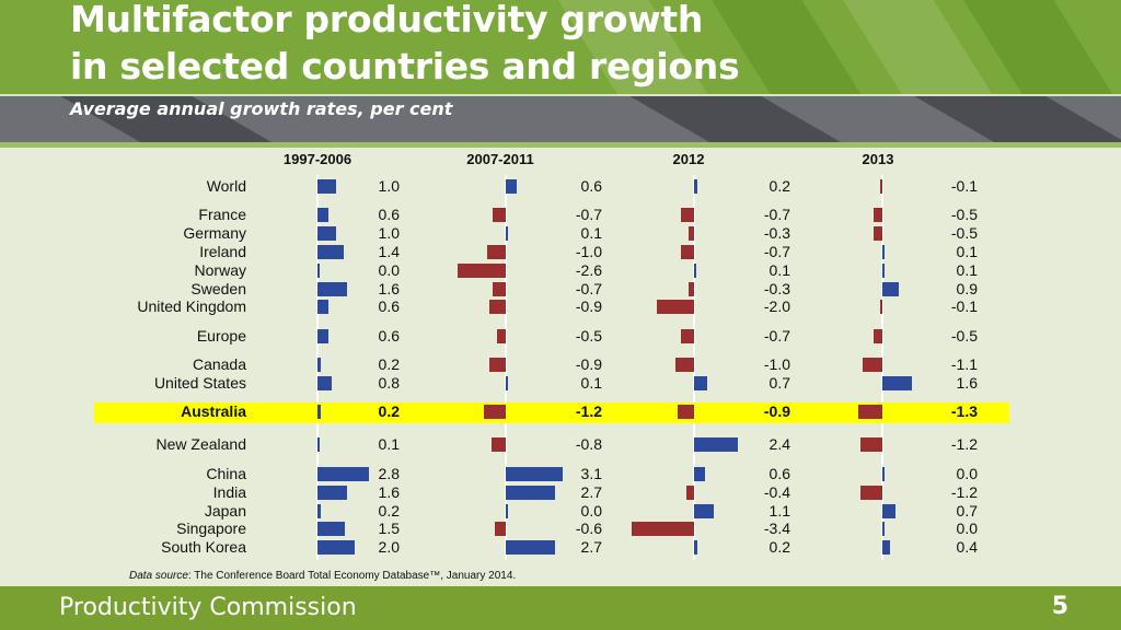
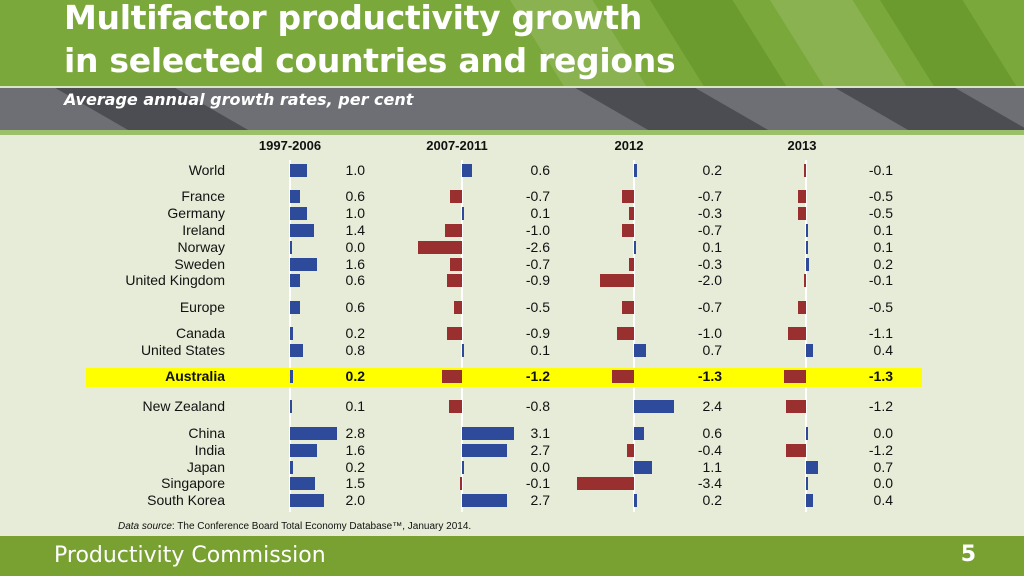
2013/Sweden: 0.9 -> 0.2
2013/United States: 1.6 -> 0.4
2012/Australia: -0.9 -> -1.3
2007-2011/Singapore: -0.6 -> -0.1
